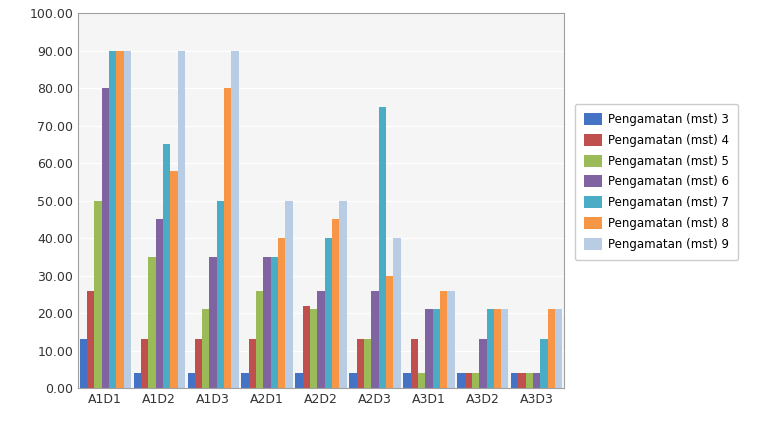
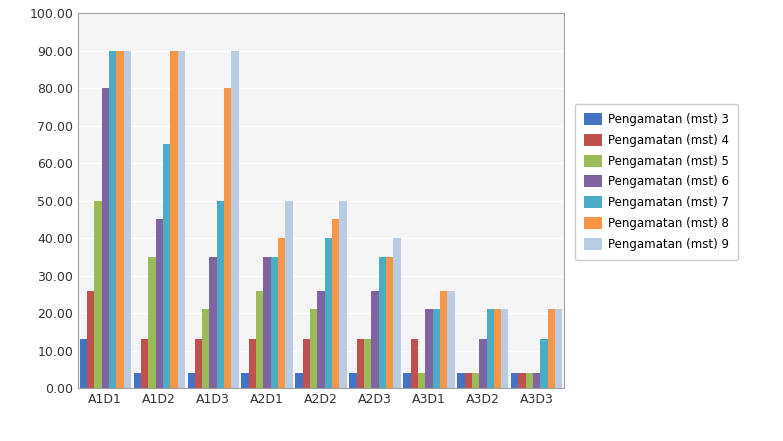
Pengamatan (mst) 8/A1D2: 58 -> 90
Pengamatan (mst) 4/A2D2: 22 -> 13
Pengamatan (mst) 7/A2D3: 75 -> 35
Pengamatan (mst) 8/A2D3: 30 -> 35
